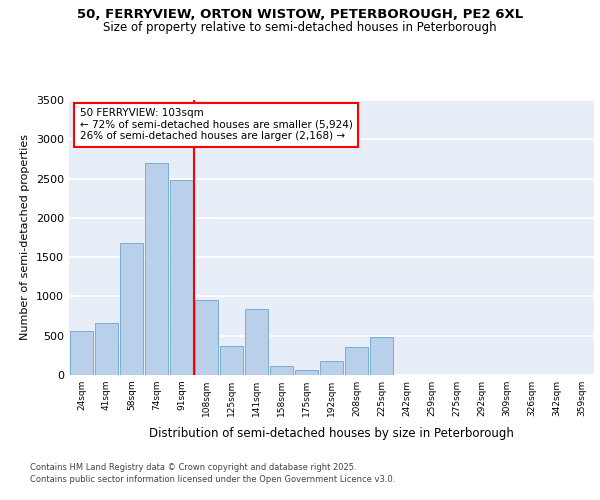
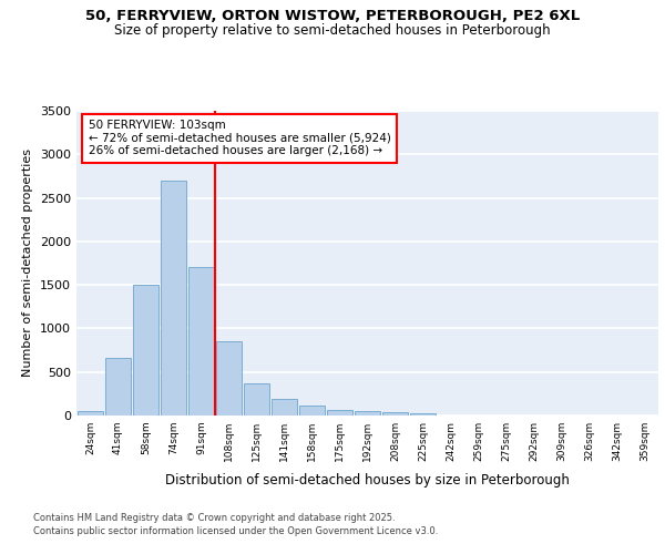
24sqm: 560 -> 60
58sqm: 1680 -> 1500
91sqm: 2480 -> 1700
108sqm: 960 -> 850
141sqm: 840 -> 190
192sqm: 180 -> 40
208sqm: 360 -> 40
225sqm: 480 -> 20
